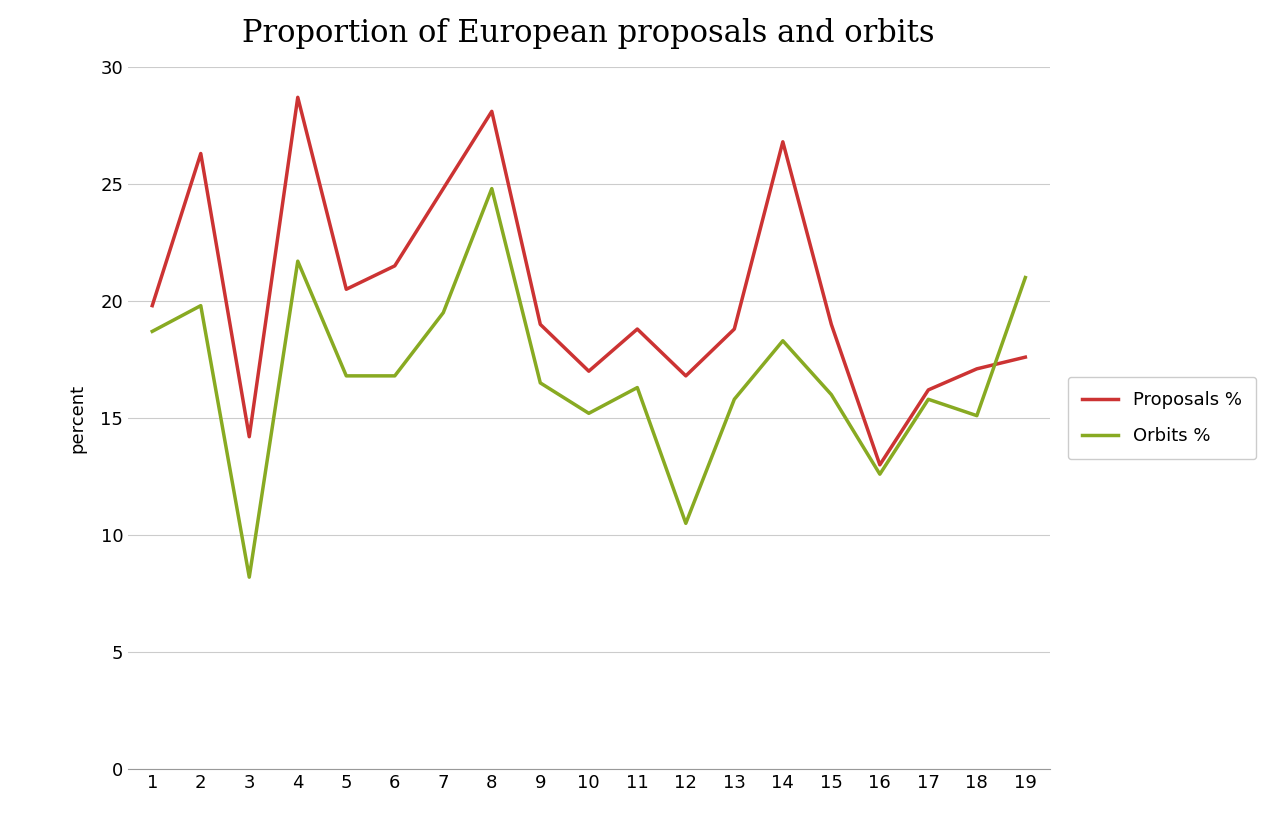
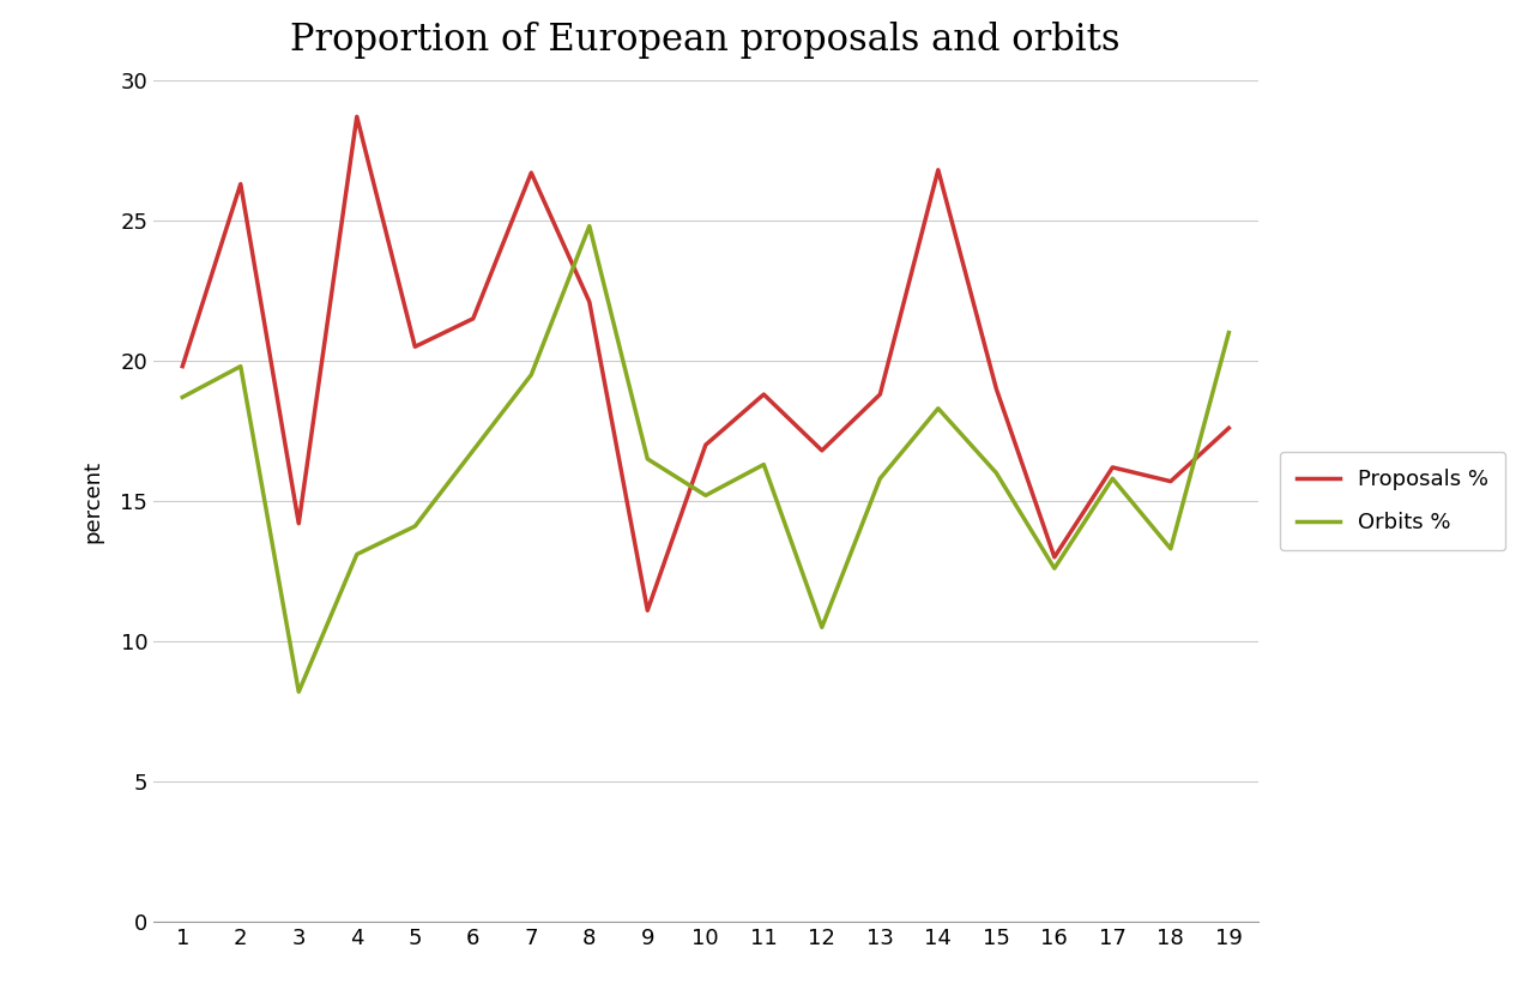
Orbits %/4: 21.7 -> 13.1
Orbits %/5: 16.8 -> 14.1
Proposals %/7: 24.8 -> 26.7
Proposals %/8: 28.1 -> 22.1
Proposals %/9: 19.0 -> 11.1
Proposals %/18: 17.1 -> 15.7
Orbits %/18: 15.1 -> 13.3
